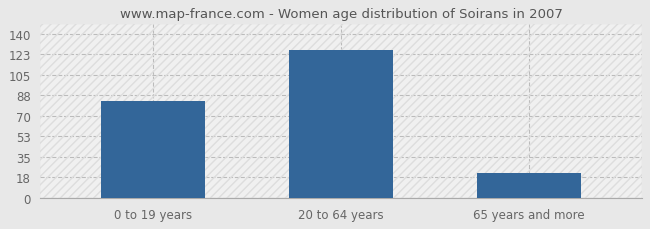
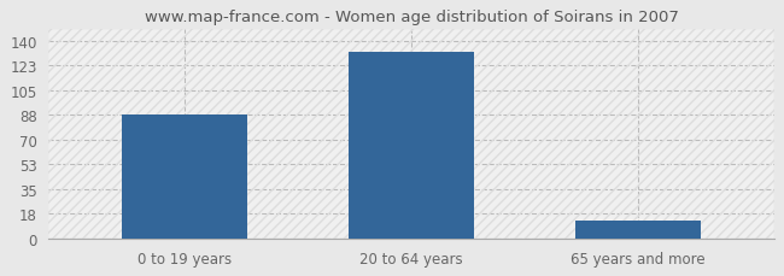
0 to 19 years: 83 -> 88
20 to 64 years: 126 -> 132
65 years and more: 21 -> 13
